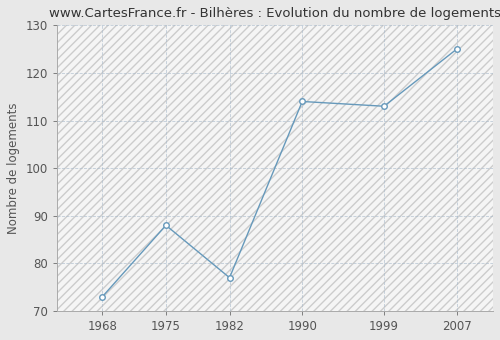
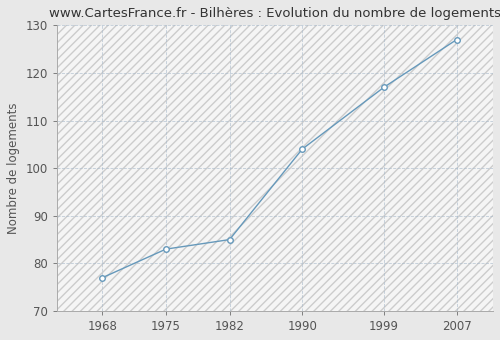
1968: 73 -> 77
1975: 88 -> 83
1982: 77 -> 85
1990: 114 -> 104
1999: 113 -> 117
2007: 125 -> 127
